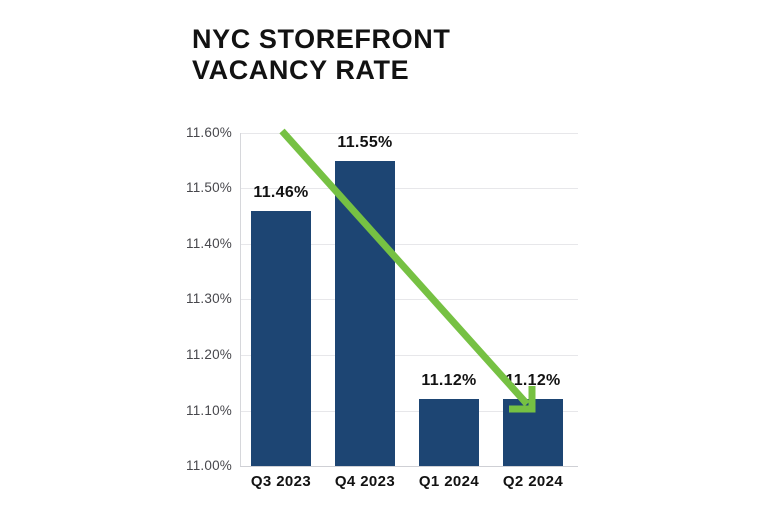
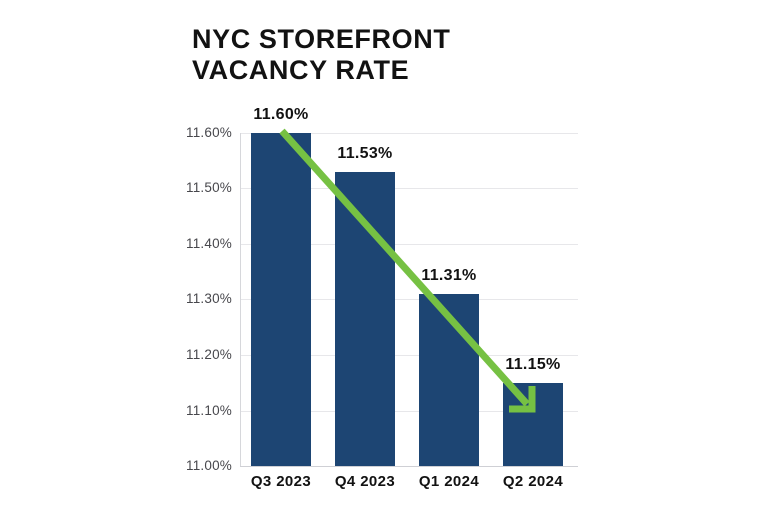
Q3 2023: 11.46% -> 11.60%
Q4 2023: 11.55% -> 11.53%
Q1 2024: 11.12% -> 11.31%
Q2 2024: 11.12% -> 11.15%
